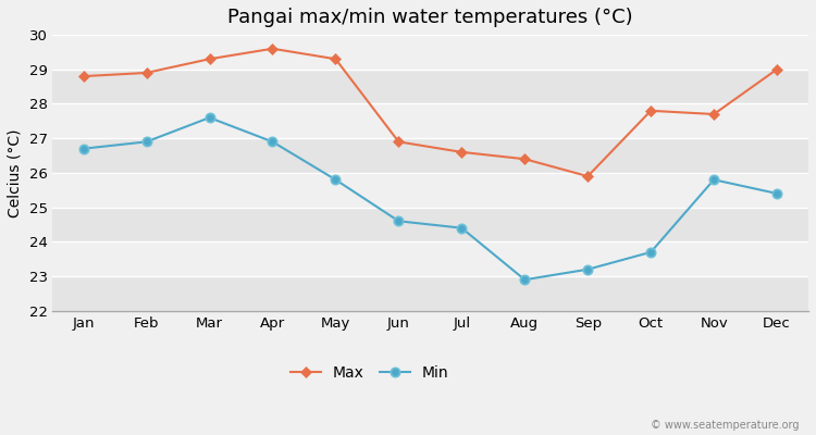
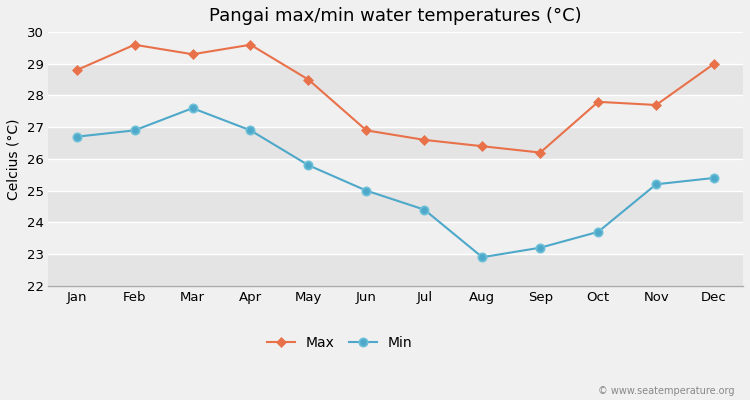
Max/Feb: 28.9 -> 29.6
Max/May: 29.3 -> 28.5
Min/Jun: 24.6 -> 25.0
Max/Sep: 25.9 -> 26.2
Min/Nov: 25.8 -> 25.2
